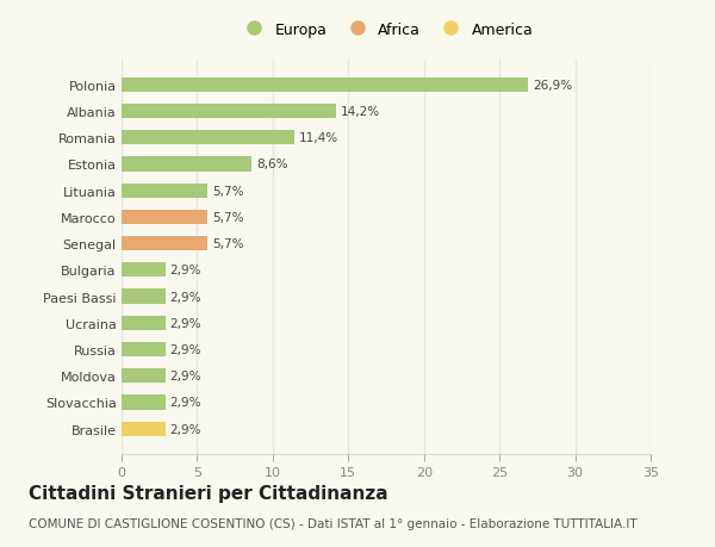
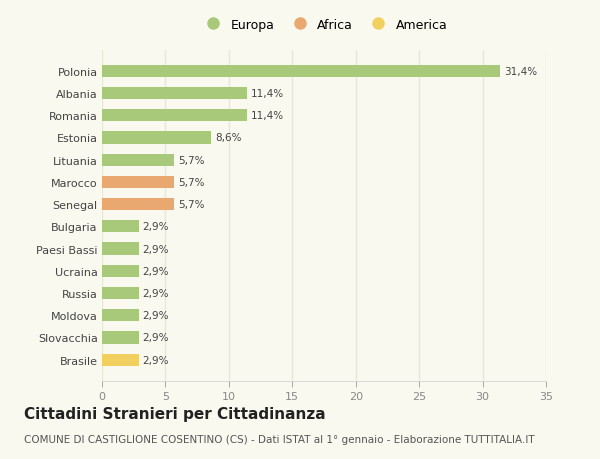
Polonia: 26,9% -> 31,4%
Albania: 14,2% -> 11,4%
